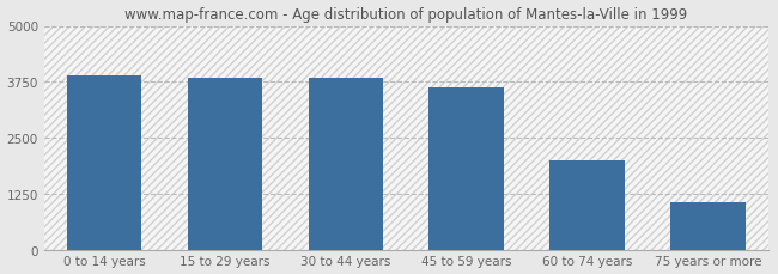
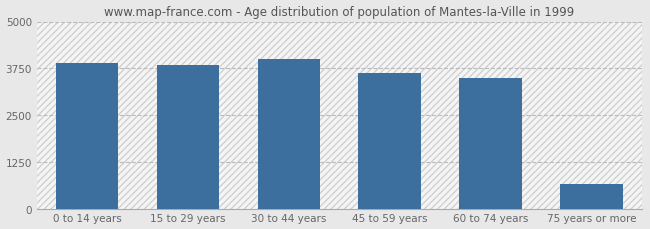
30 to 44 years: 3840 -> 4000
60 to 74 years: 2000 -> 3500
75 years or more: 1050 -> 650
